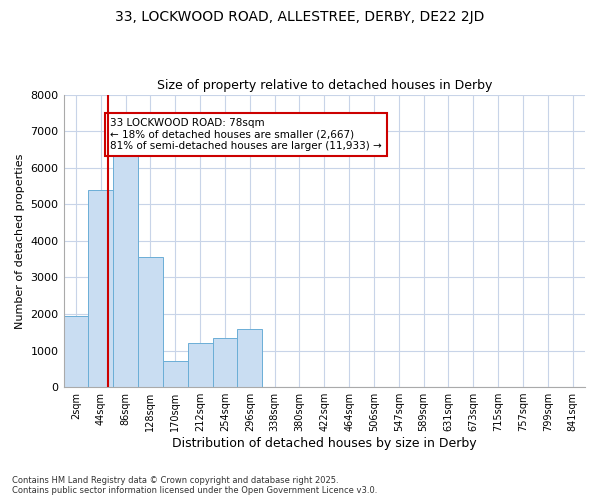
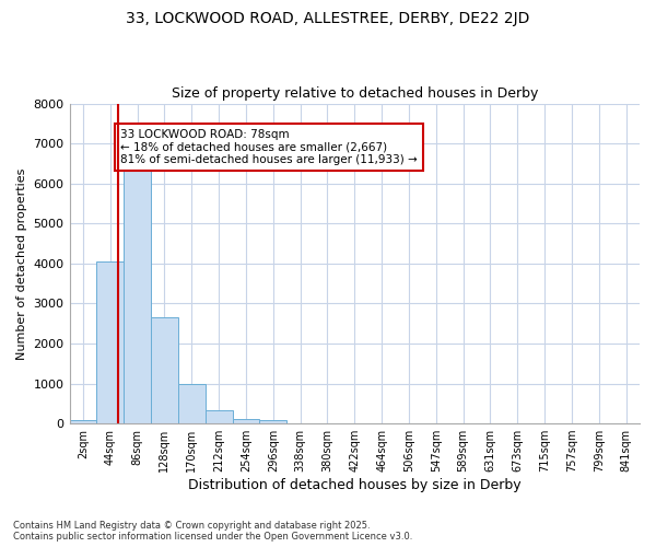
2sqm: 1950 -> 80
44sqm: 5400 -> 4050
128sqm: 3550 -> 2650
170sqm: 700 -> 1000
212sqm: 1200 -> 330
254sqm: 1350 -> 120
296sqm: 1600 -> 80
